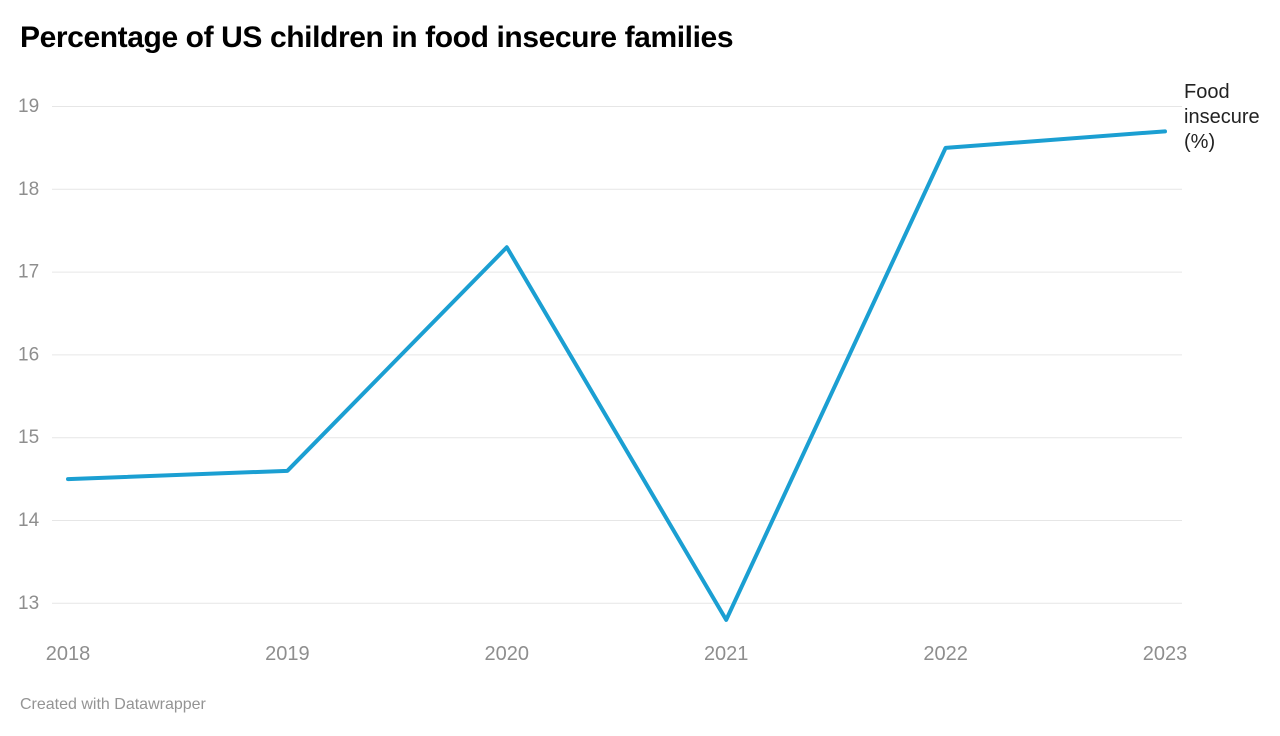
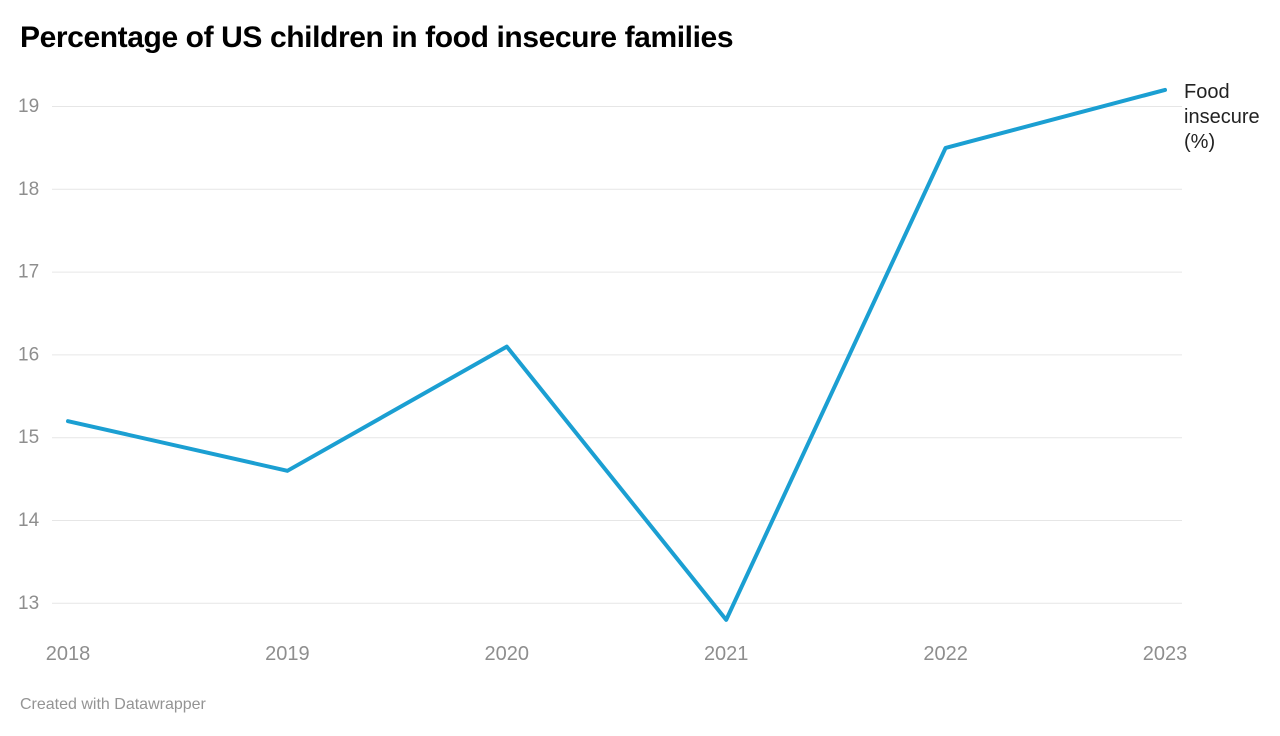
2018: 14.5 -> 15.2
2020: 17.3 -> 16.1
2023: 18.7 -> 19.2
